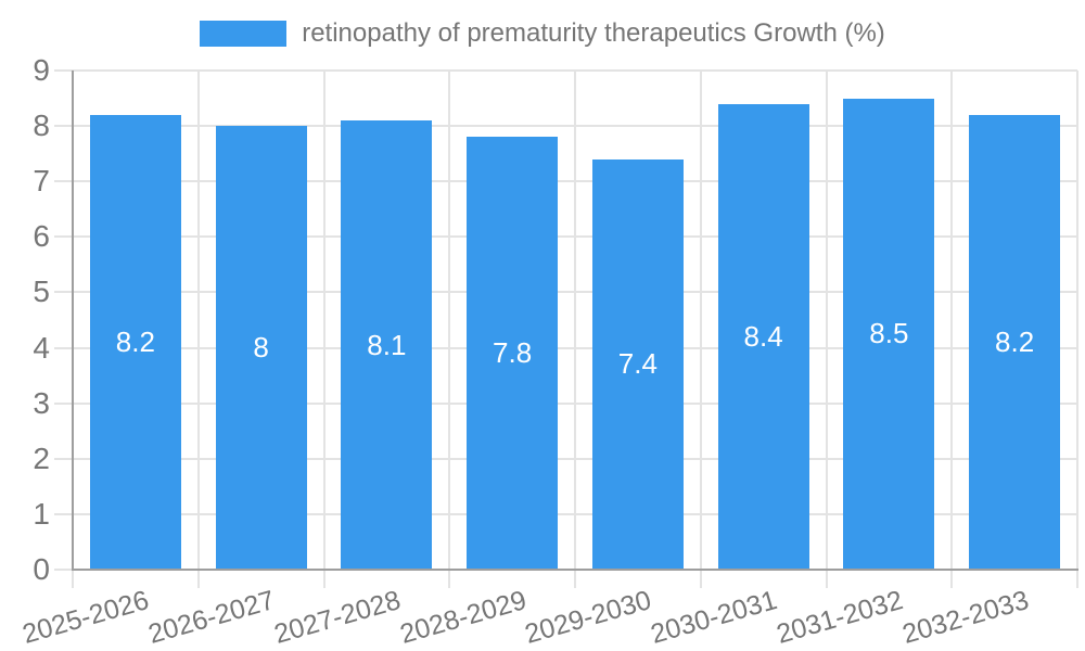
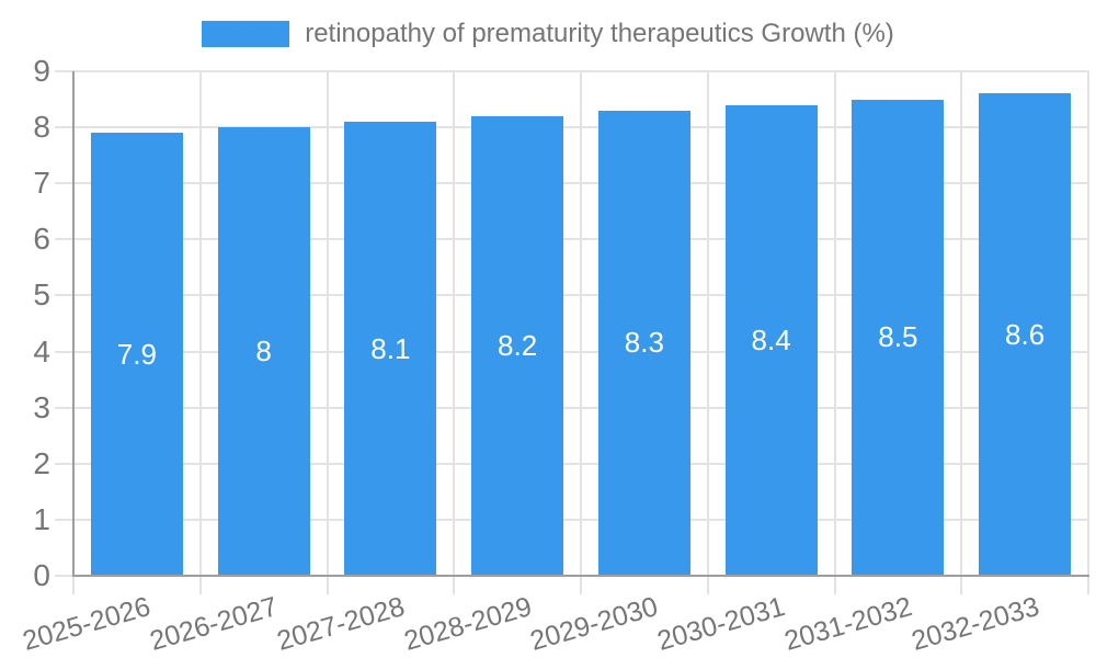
2025-2026: 8.2 -> 7.9
2028-2029: 7.8 -> 8.2
2029-2030: 7.4 -> 8.3
2032-2033: 8.2 -> 8.6
